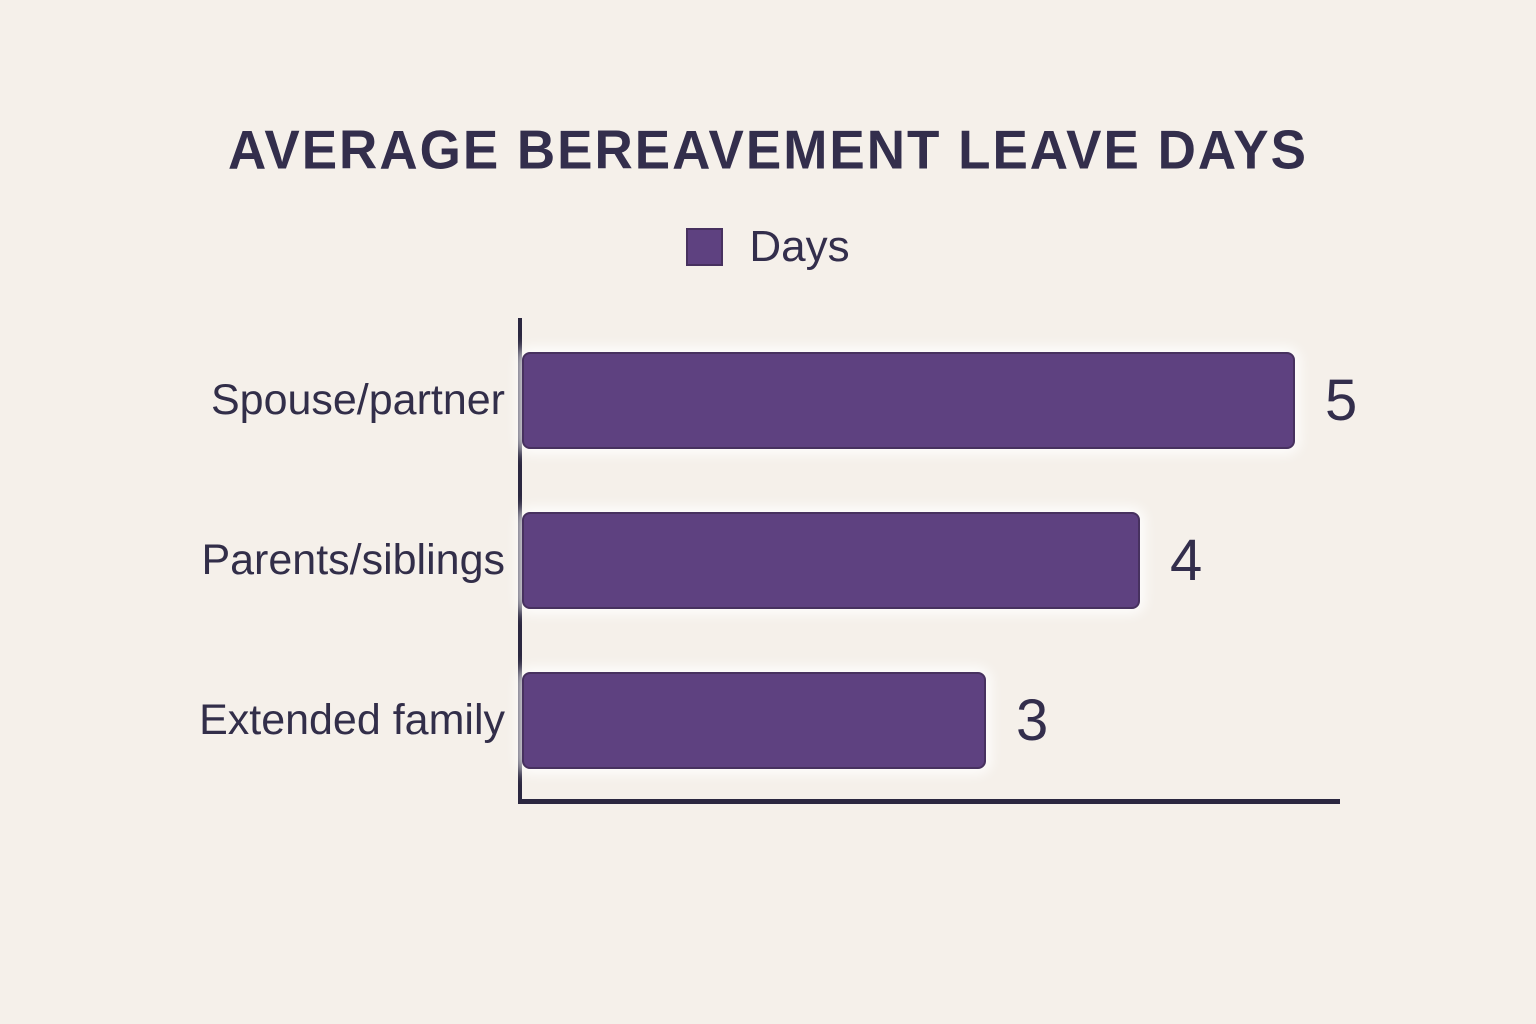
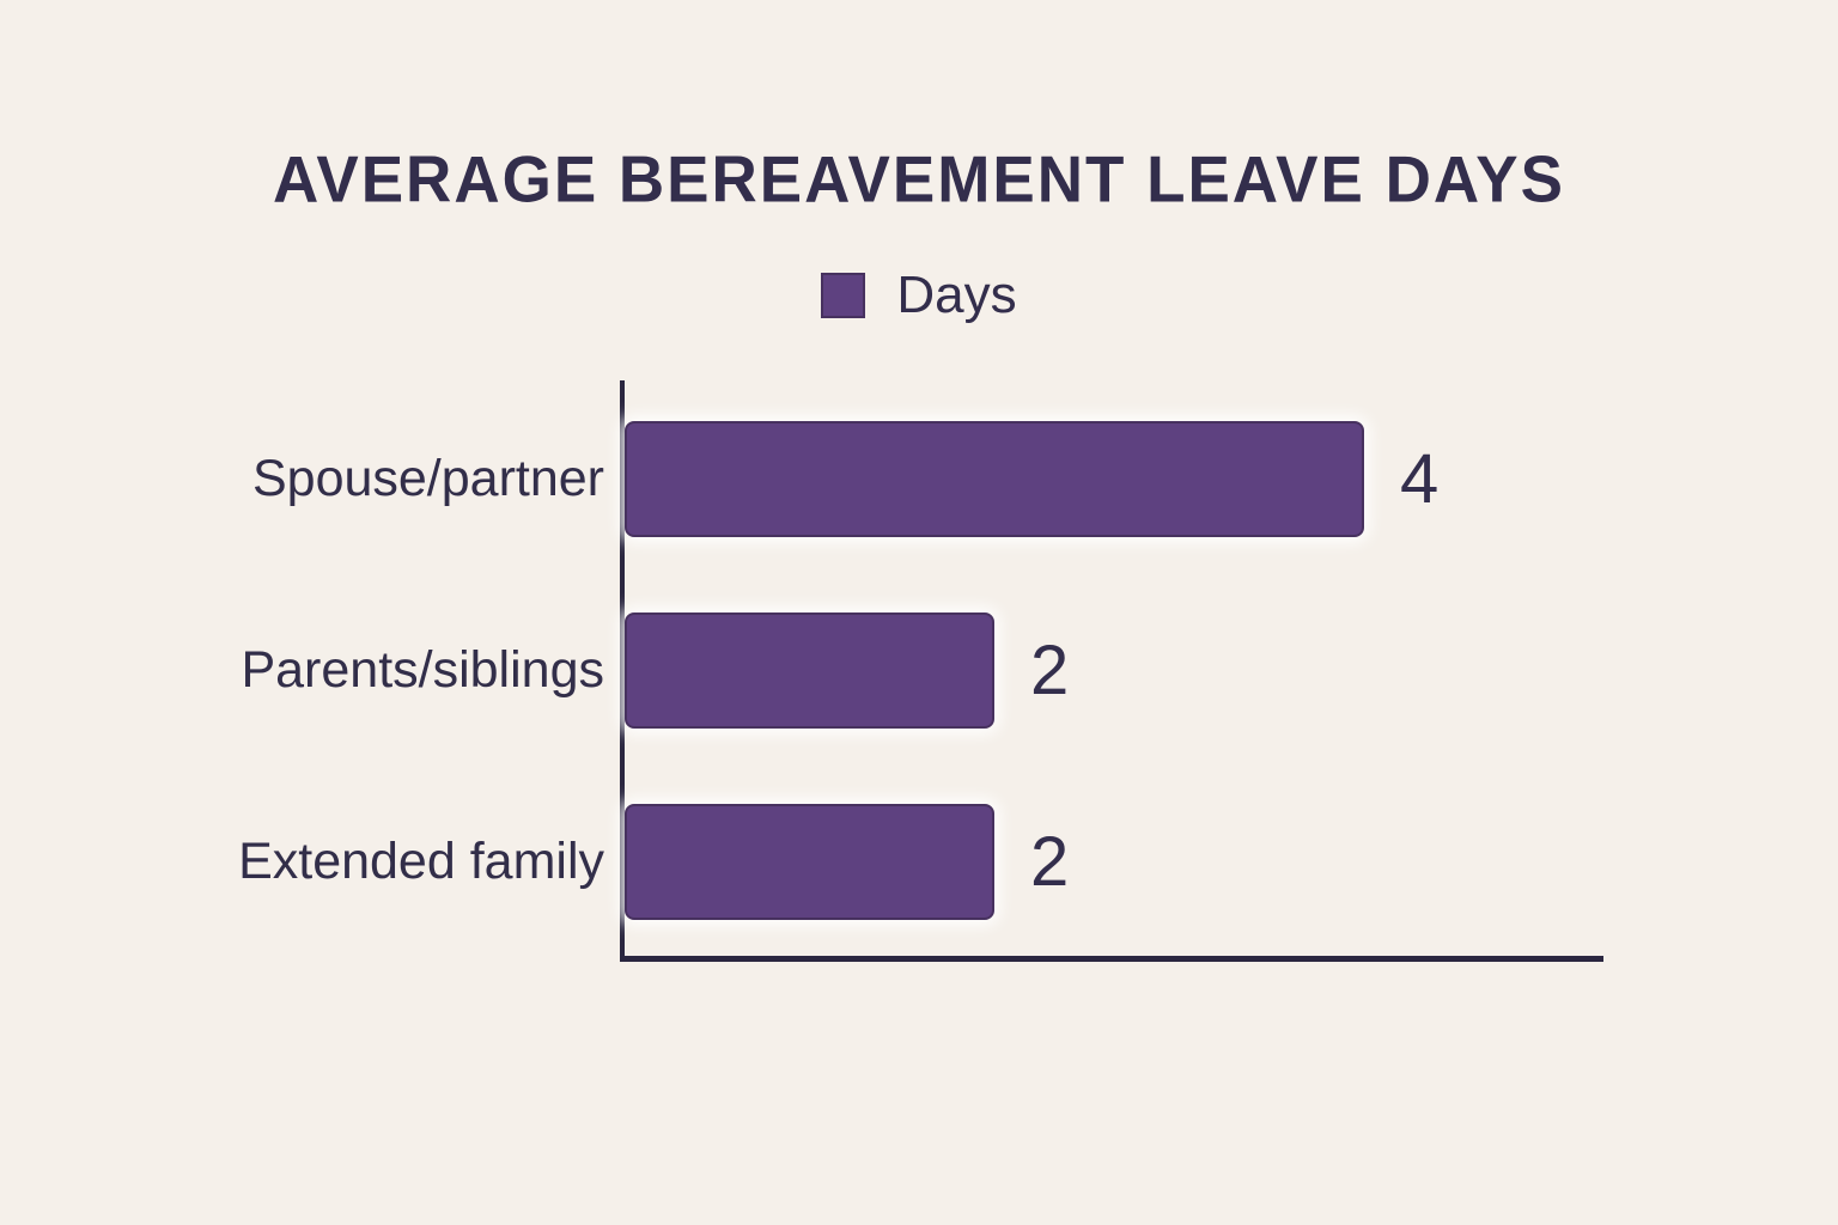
Spouse/partner: 5 -> 4
Parents/siblings: 4 -> 2
Extended family: 3 -> 2
